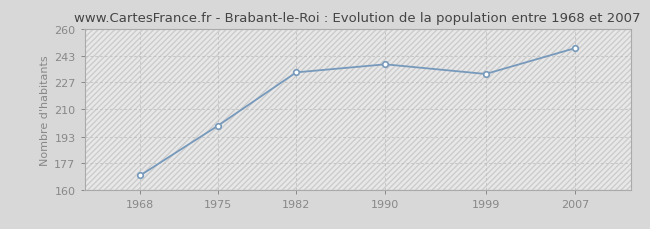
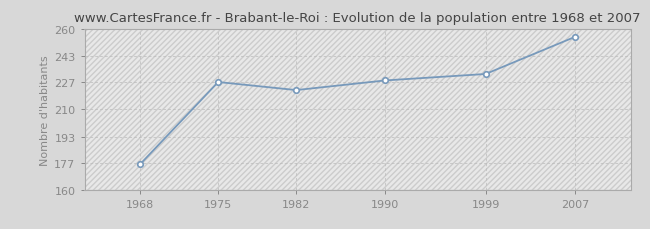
1968: 169 -> 176
1975: 200 -> 227
1982: 233 -> 222
1990: 238 -> 228
2007: 248 -> 255
